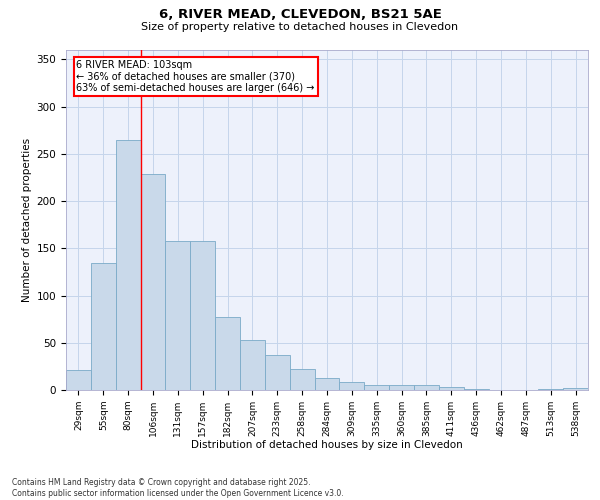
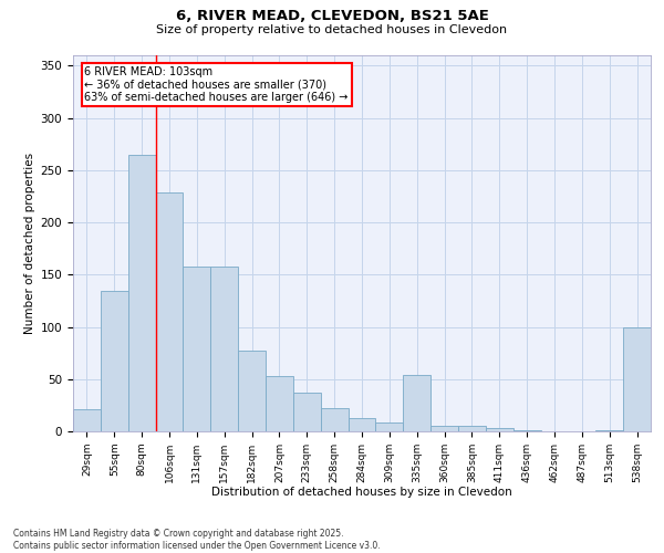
335sqm: 5 -> 54
538sqm: 2 -> 100
